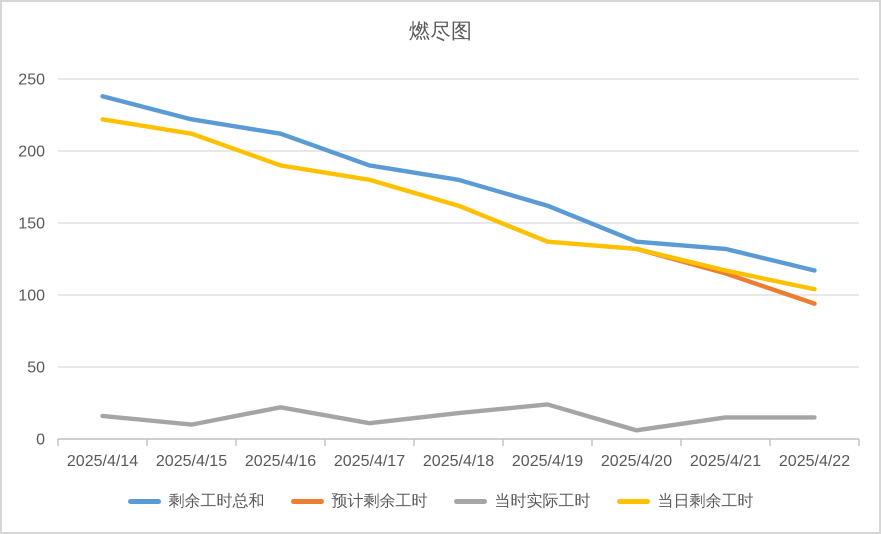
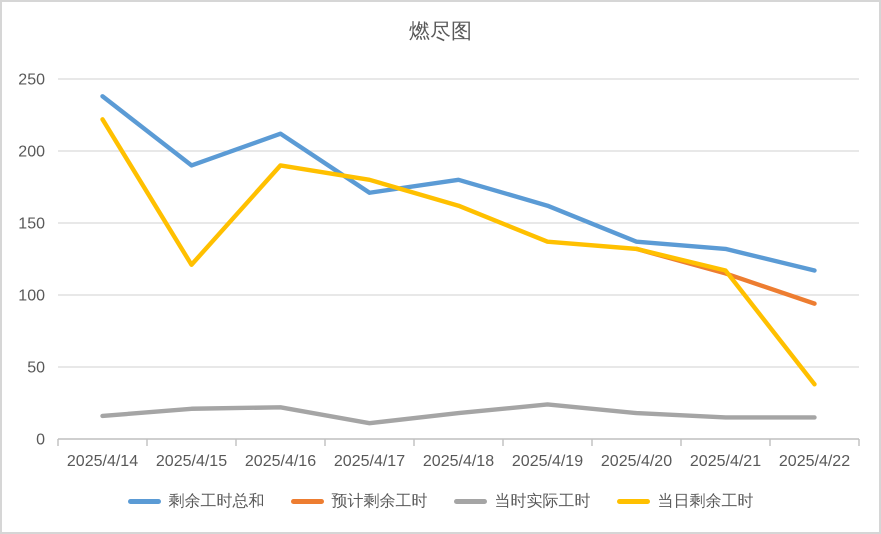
剩余工时总和/2025/4/15: 222 -> 190
当时实际工时/2025/4/15: 10 -> 21
当日剩余工时/2025/4/15: 212 -> 121
剩余工时总和/2025/4/17: 190 -> 171
当时实际工时/2025/4/20: 6 -> 18
当日剩余工时/2025/4/22: 104 -> 38
